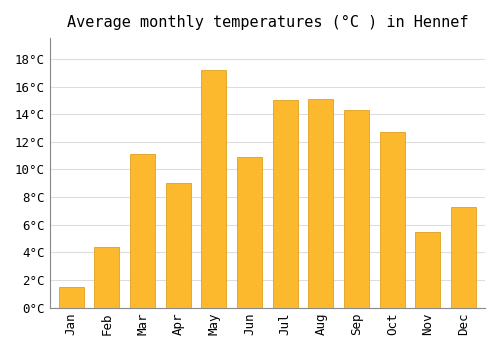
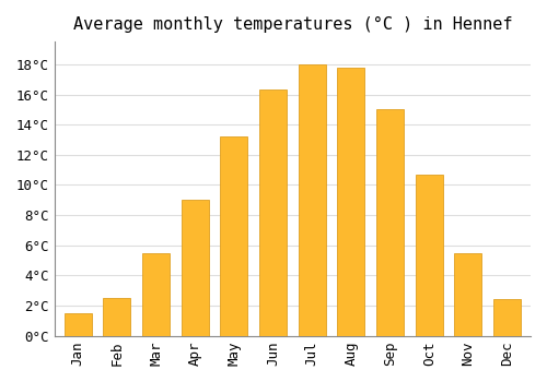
Feb: 4.4°C -> 2.5°C
Mar: 11.1°C -> 5.5°C
May: 17.2°C -> 13.2°C
Jun: 10.9°C -> 16.3°C
Jul: 15.0°C -> 18.0°C
Aug: 15.1°C -> 17.8°C
Sep: 14.3°C -> 15.0°C
Oct: 12.7°C -> 10.7°C
Dec: 7.3°C -> 2.4°C
